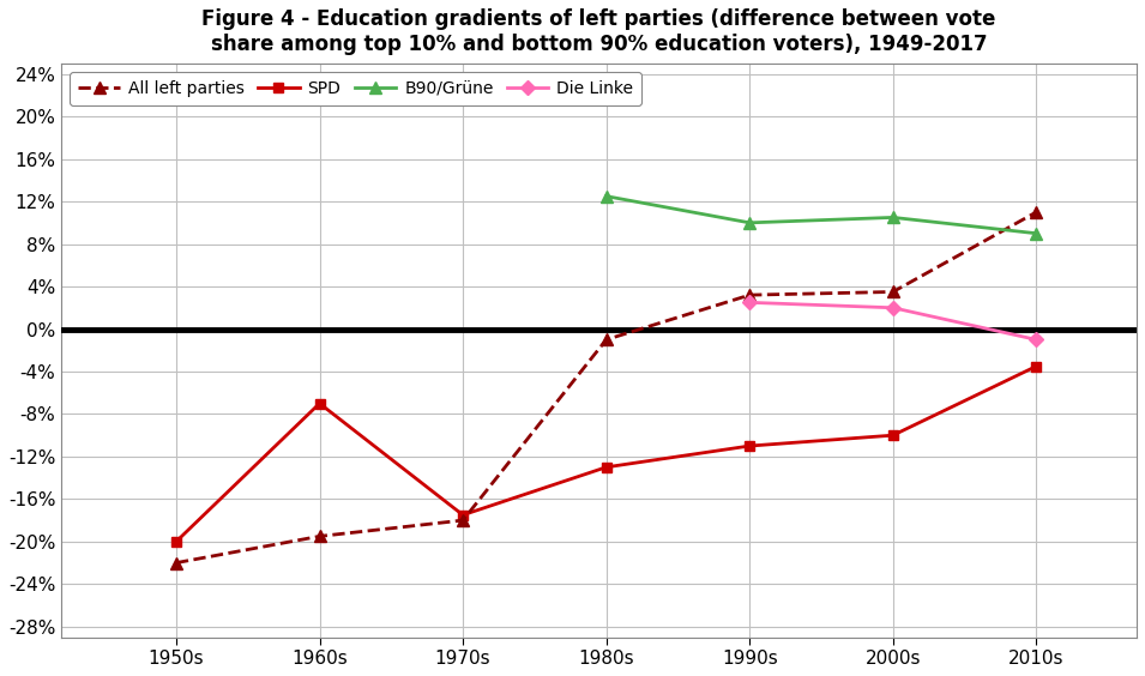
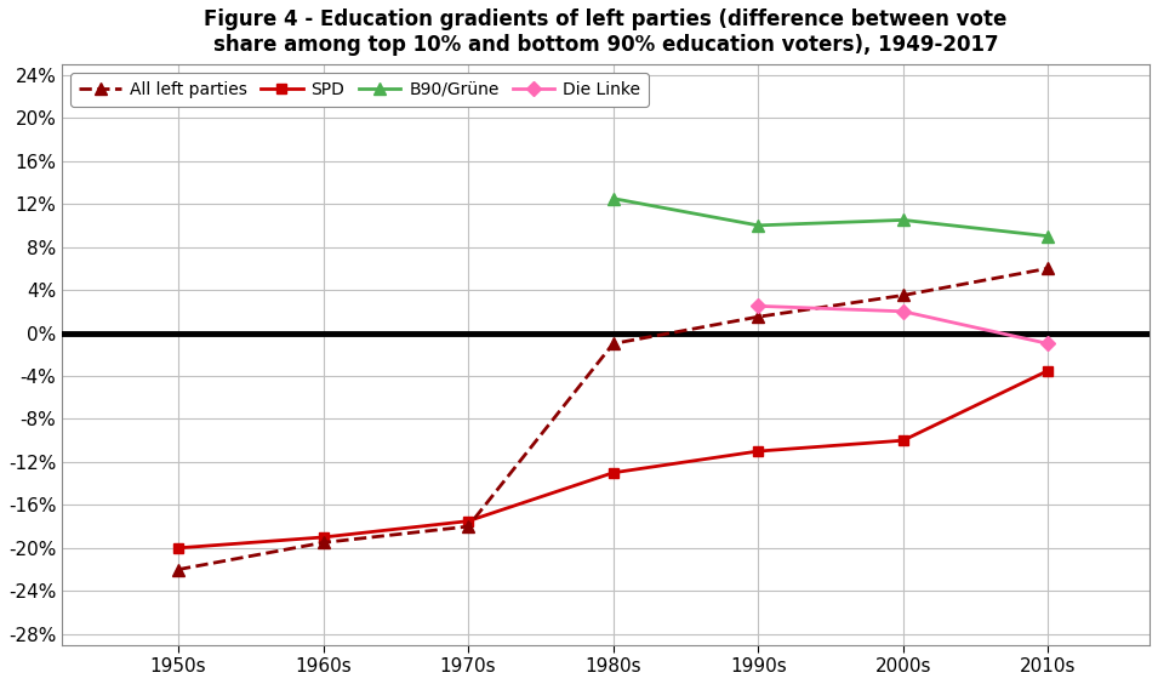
SPD/1960s: -7.0% -> -19.0%
All left parties/1990s: 3.2% -> 1.5%
All left parties/2010s: 11.0% -> 6.0%
